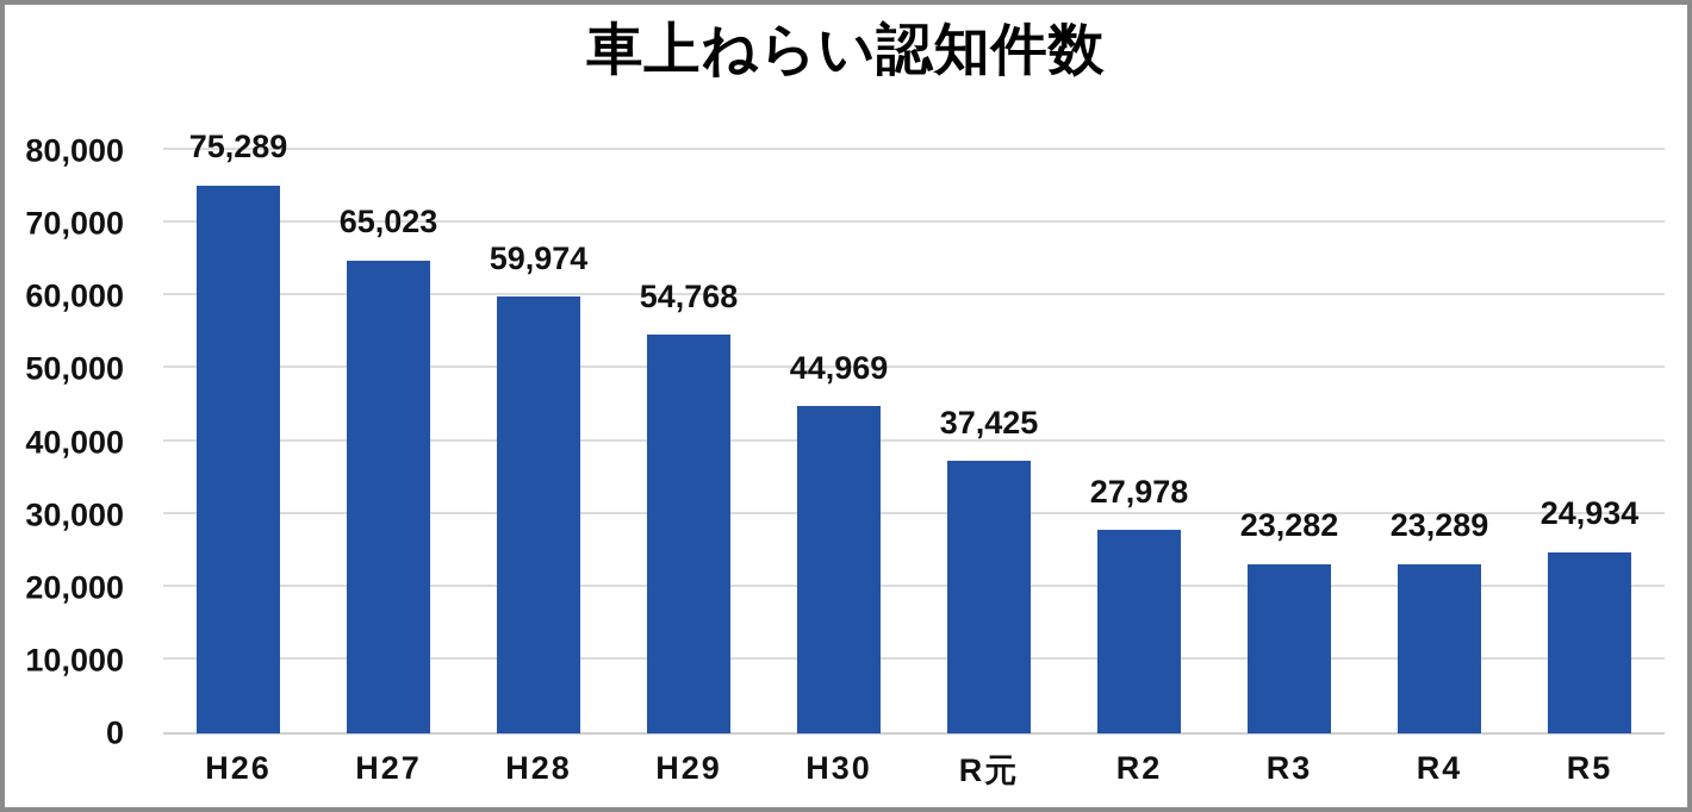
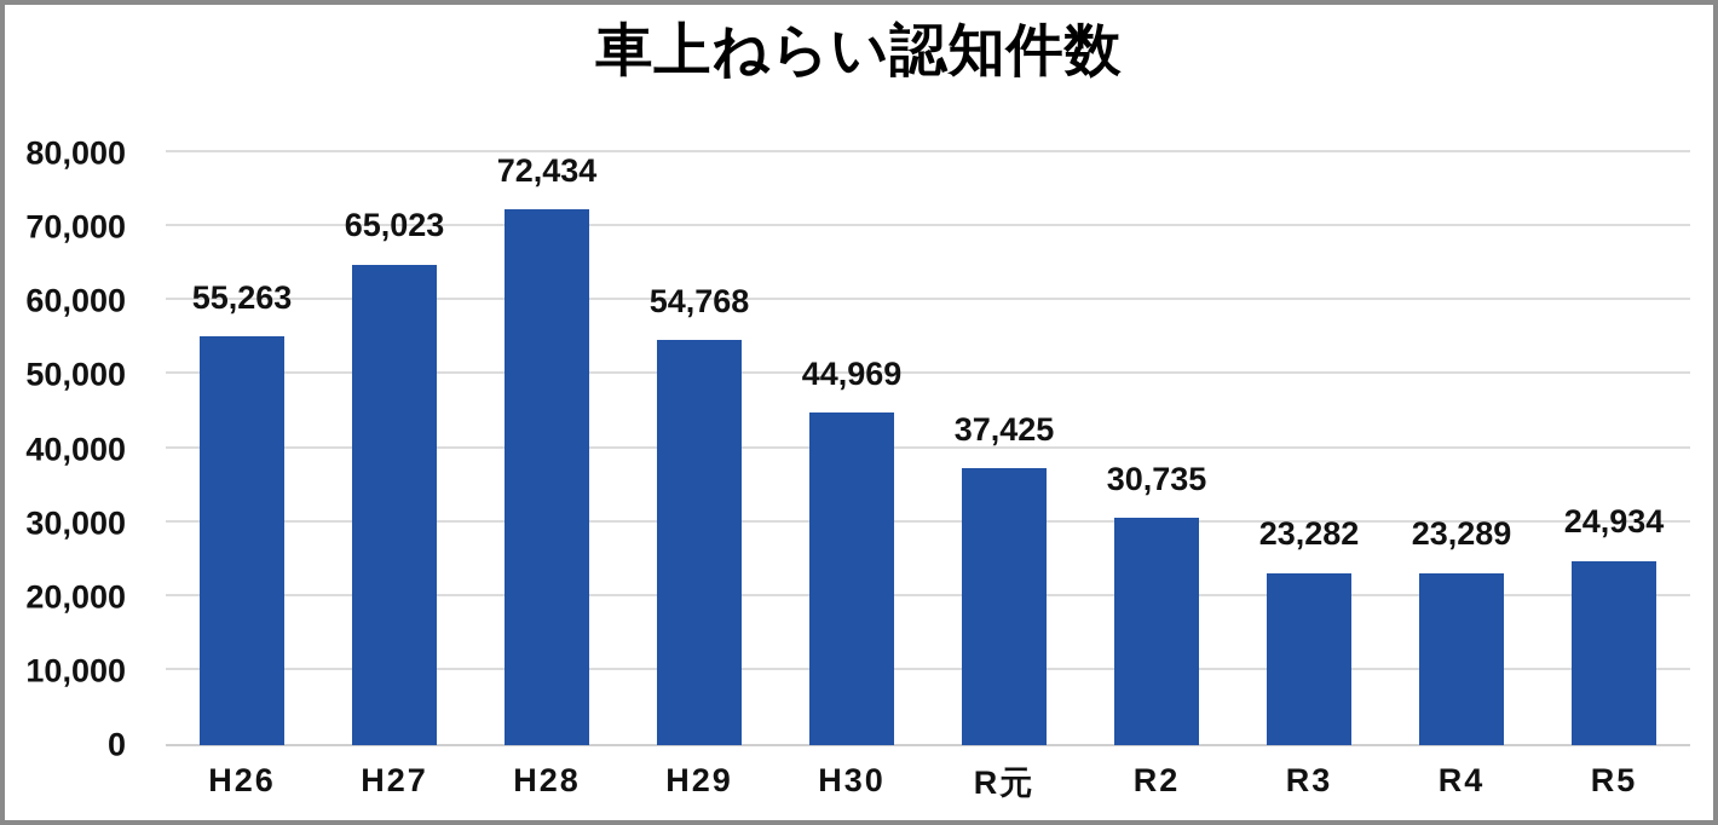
H26: 75,289 -> 55,263
H28: 59,974 -> 72,434
R2: 27,978 -> 30,735
